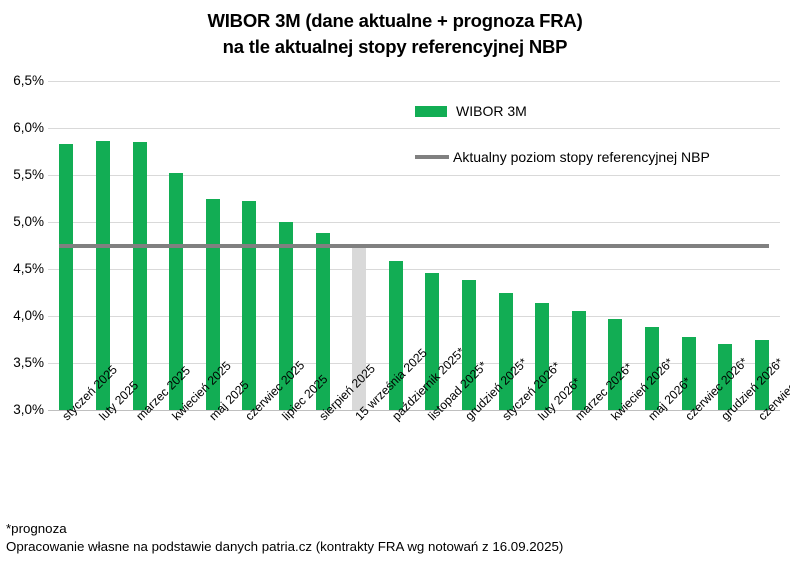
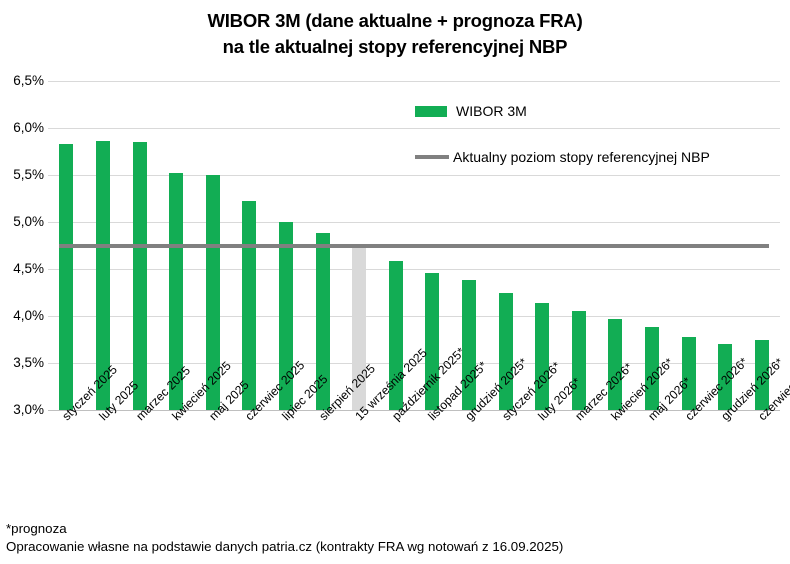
maj 2025: 5,2% -> 5,5%
